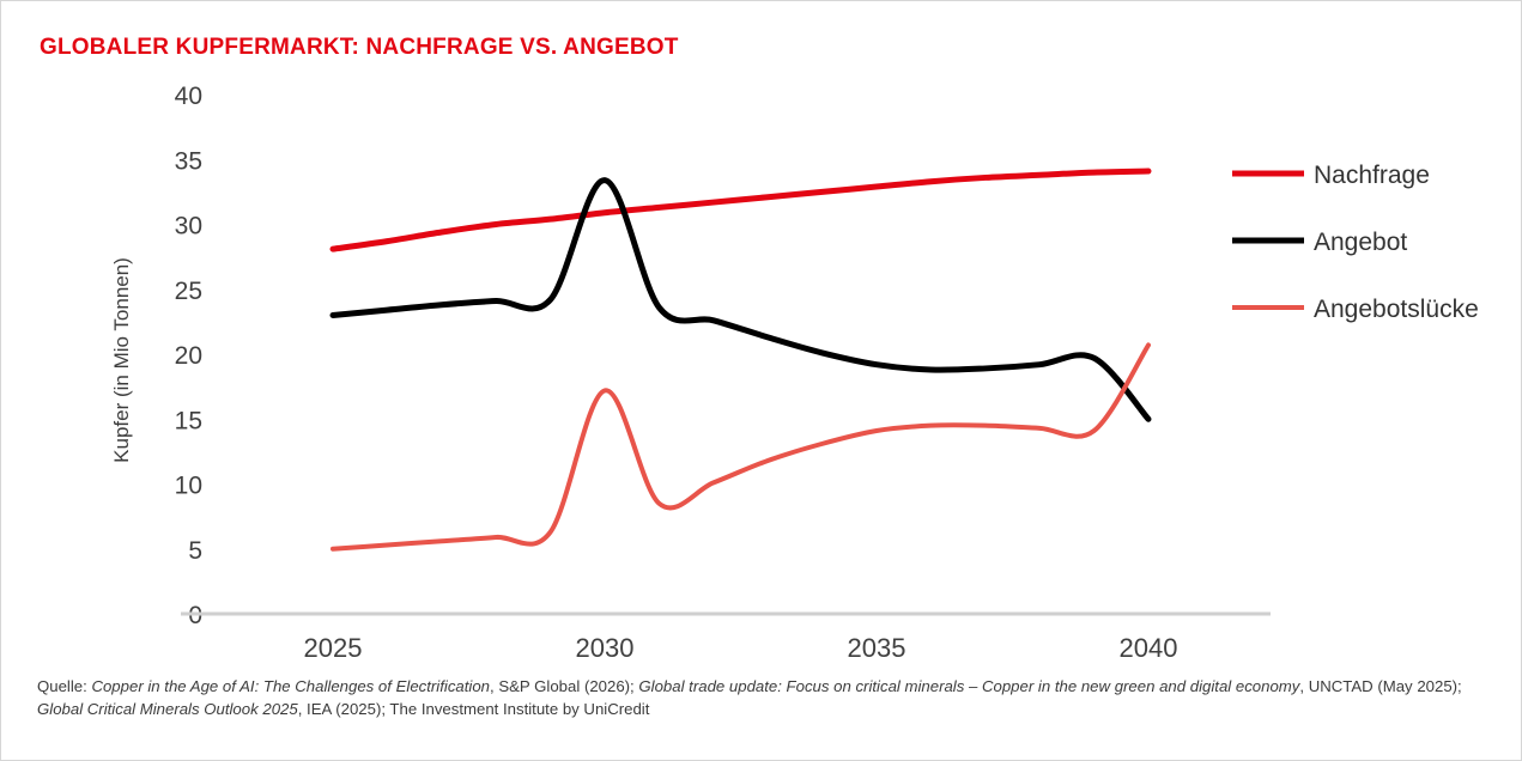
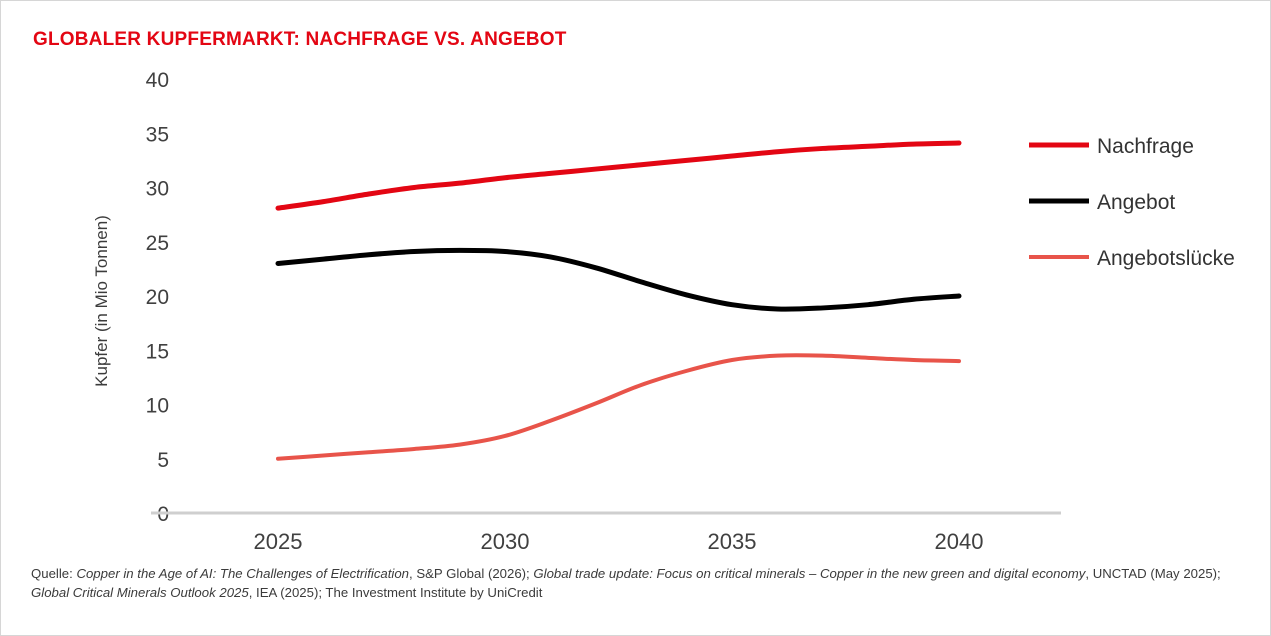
Angebot/2030: 33.4 -> 24.1
Angebotslücke/2030: 17.2 -> 7.1
Angebot/2040: 15.0 -> 20.0
Angebotslücke/2040: 20.7 -> 14.0
